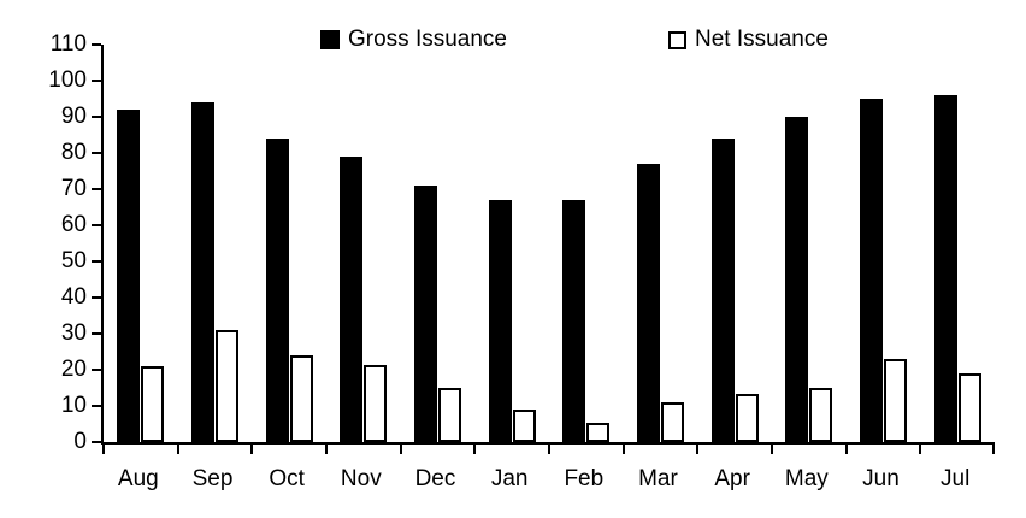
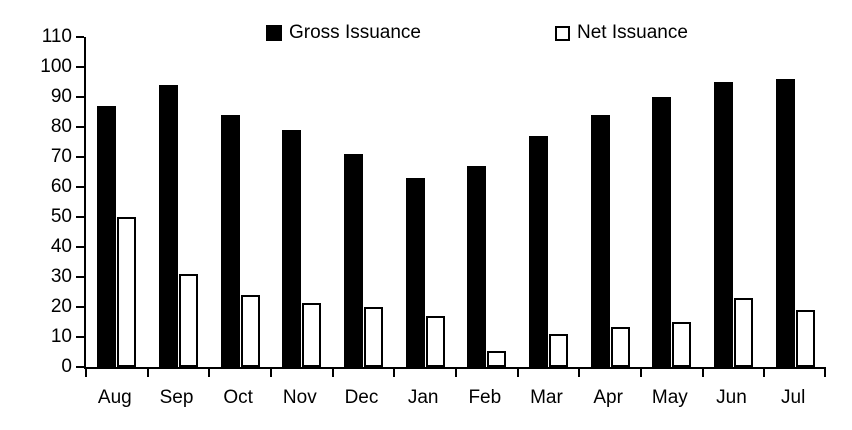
Gross Issuance/Aug: 92 -> 87
Net Issuance/Aug: 21 -> 50
Net Issuance/Dec: 15 -> 20
Gross Issuance/Jan: 67 -> 63
Net Issuance/Jan: 9 -> 17
